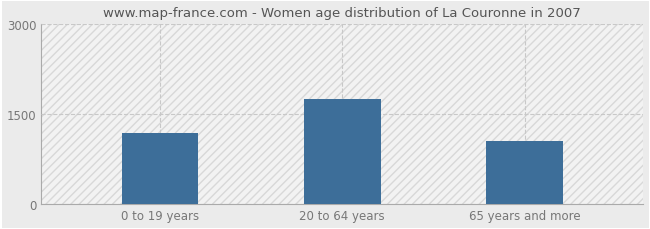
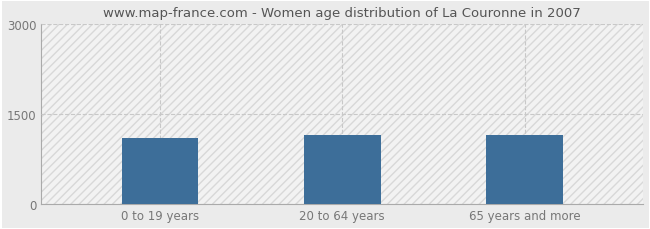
0 to 19 years: 1190 -> 1100
20 to 64 years: 1760 -> 1160
65 years and more: 1050 -> 1160
